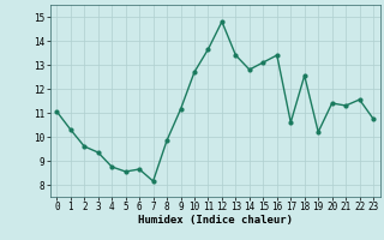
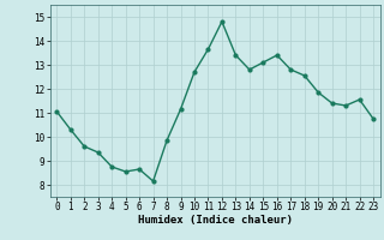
17: 10.60 -> 12.80
19: 10.20 -> 11.85
